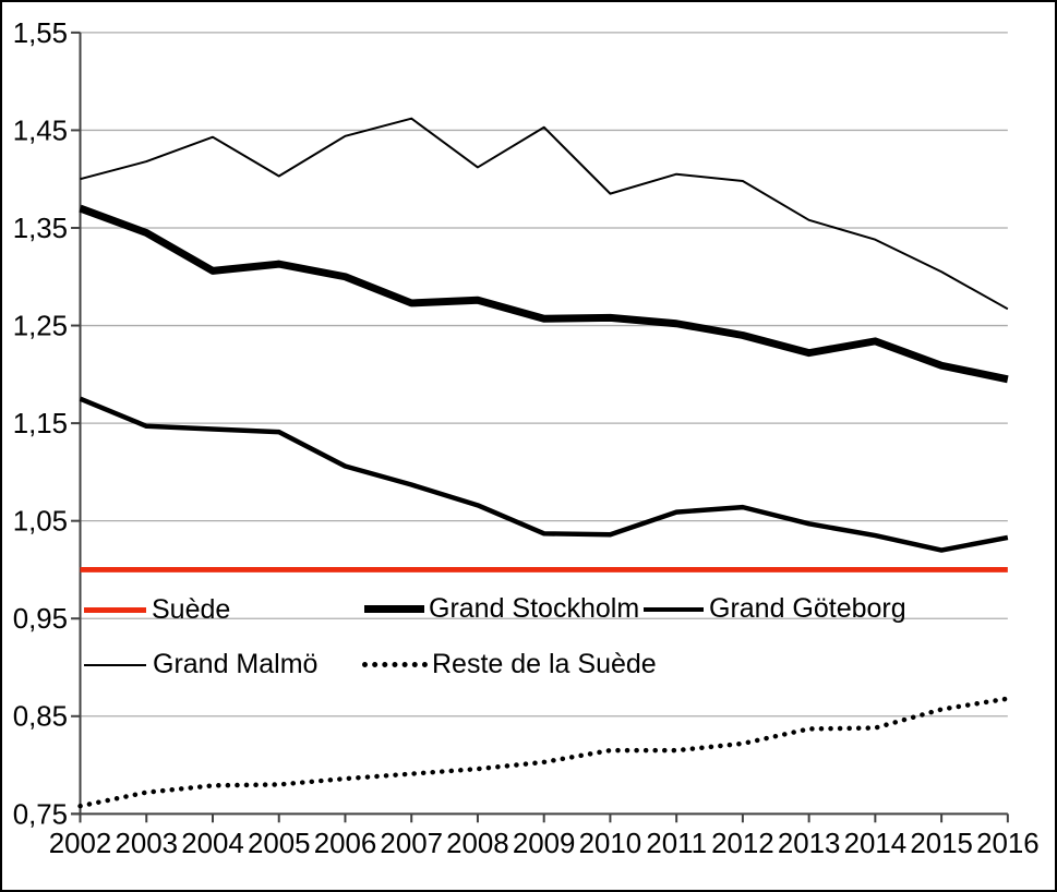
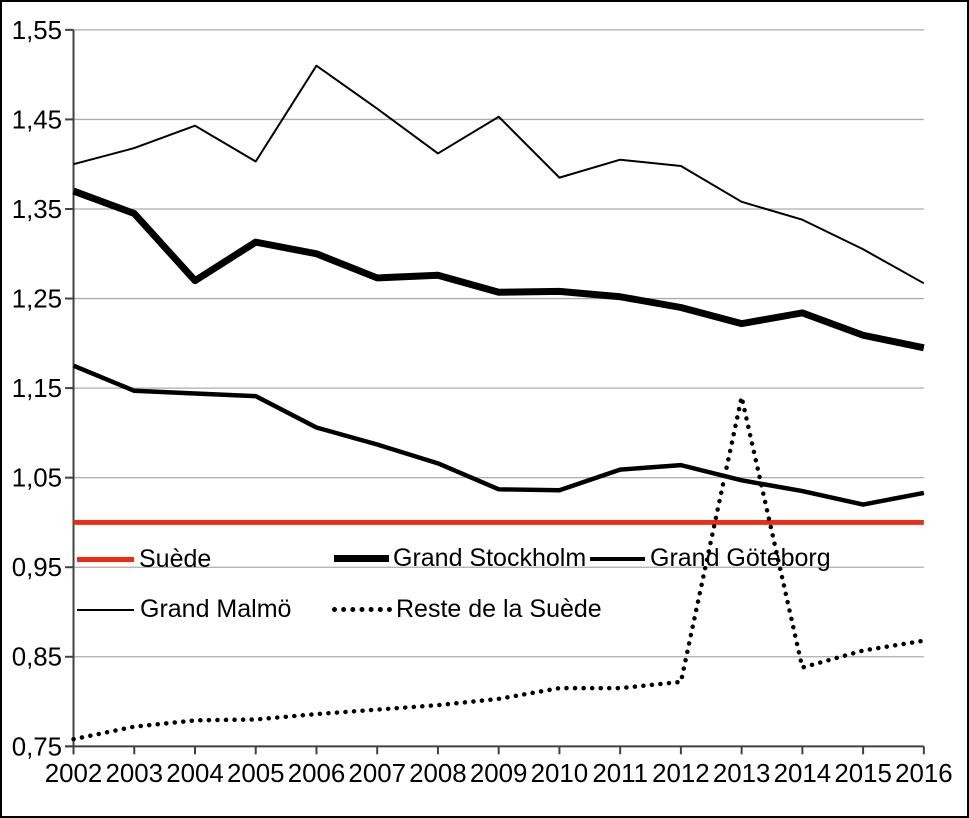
Grand Stockholm/2004: 1,31 -> 1,27
Grand Malmö/2006: 1,44 -> 1,51
Reste de la Suède/2013: 0,84 -> 1,14
